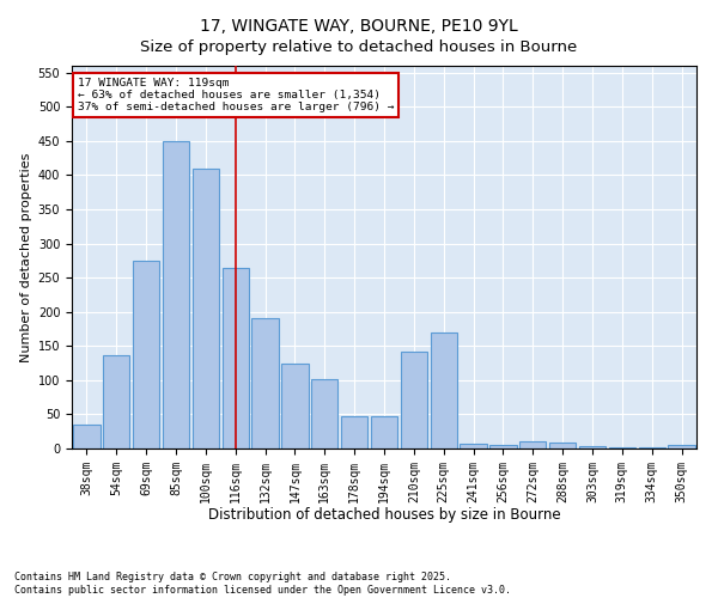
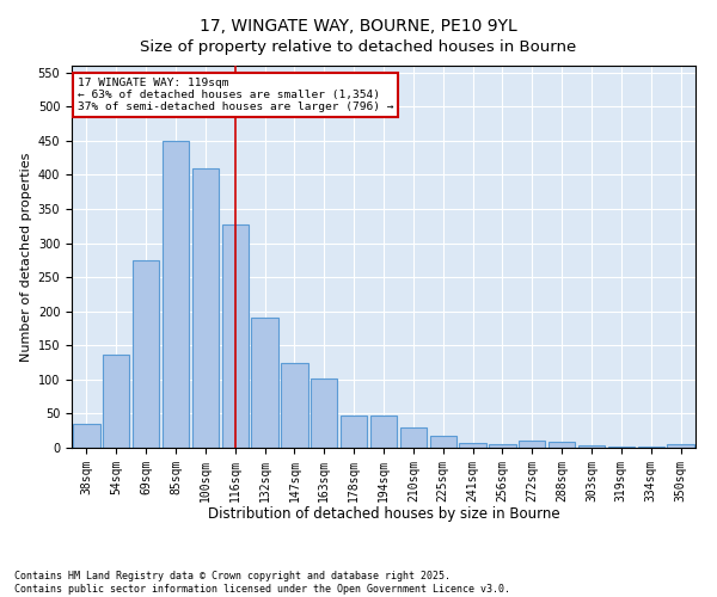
116sqm: 264 -> 328
210sqm: 142 -> 30
225sqm: 170 -> 18
